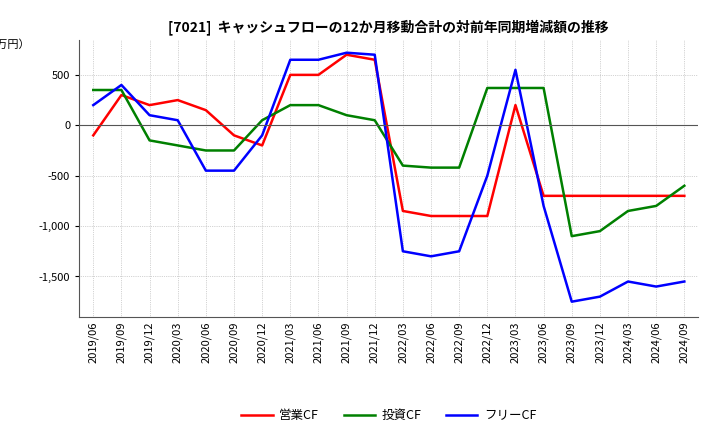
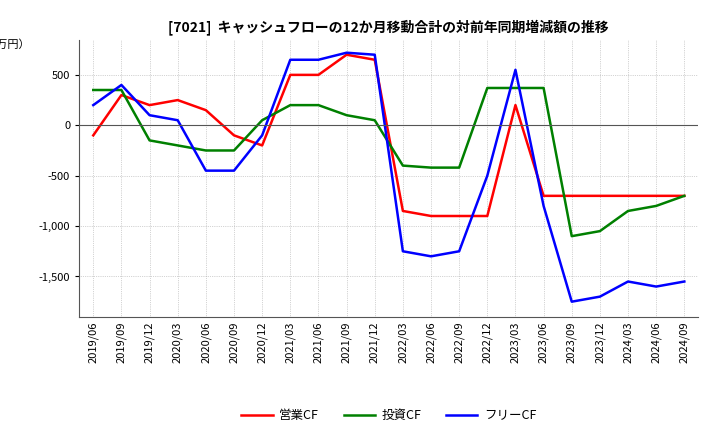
投資CF/2024/09: -600 -> -700
